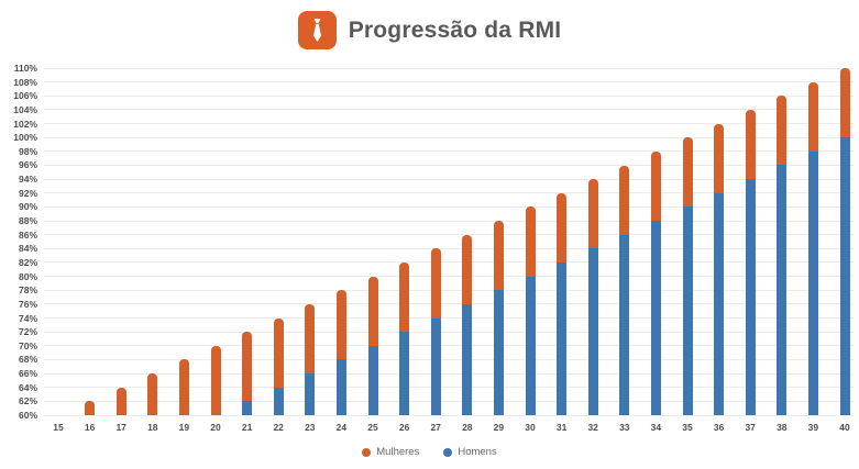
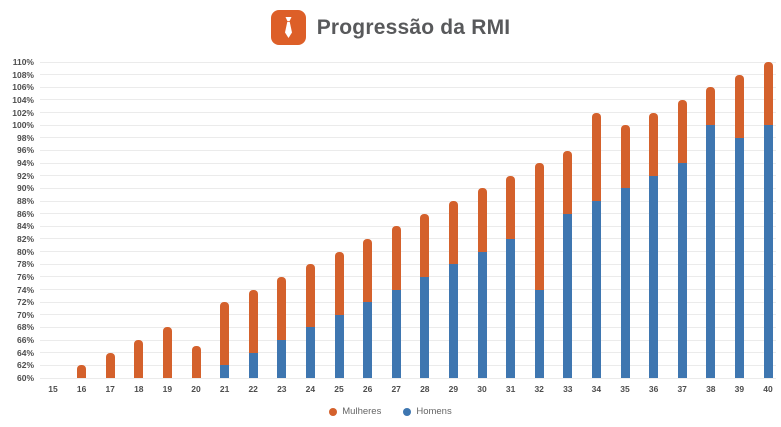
Mulheres/20: 70% -> 65%
Homens/32: 84% -> 74%
Mulheres/34: 98% -> 102%
Homens/38: 96% -> 100%
